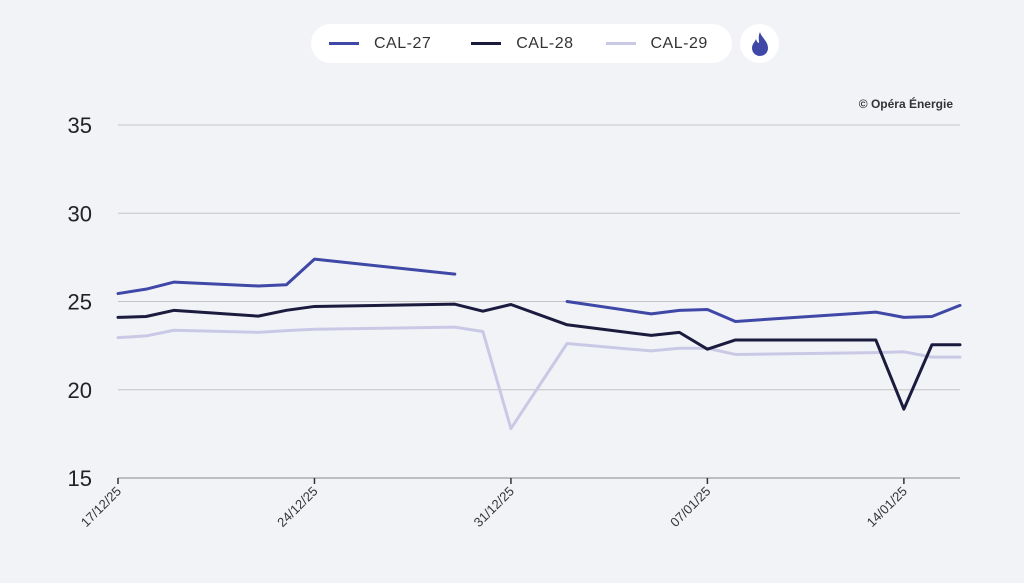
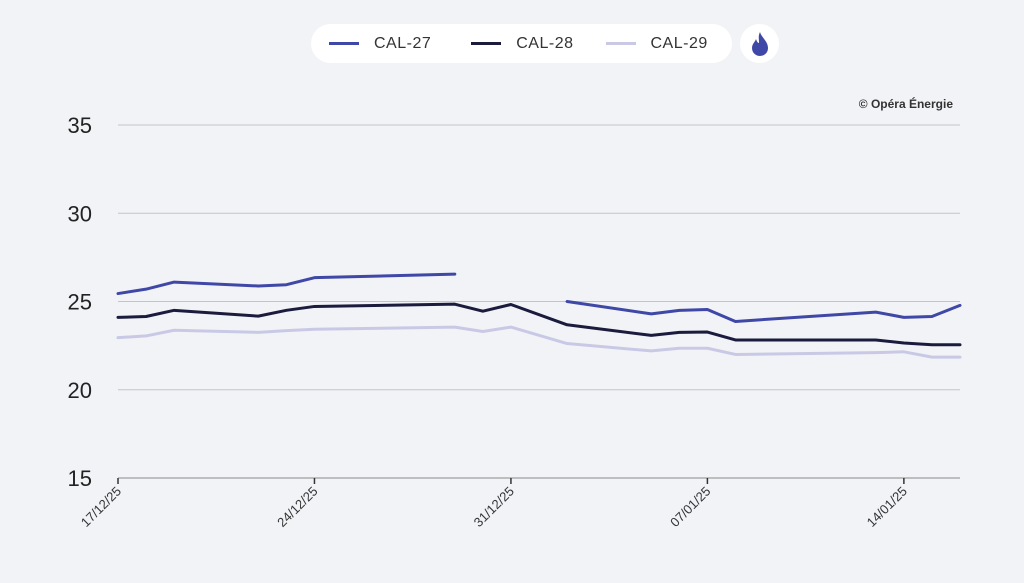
CAL-27/24/12/25: 27.4 -> 26.4
CAL-29/31/12/25: 17.8 -> 23.6
CAL-28/07/01/25: 22.3 -> 23.3
CAL-28/14/01/25: 18.9 -> 22.6
